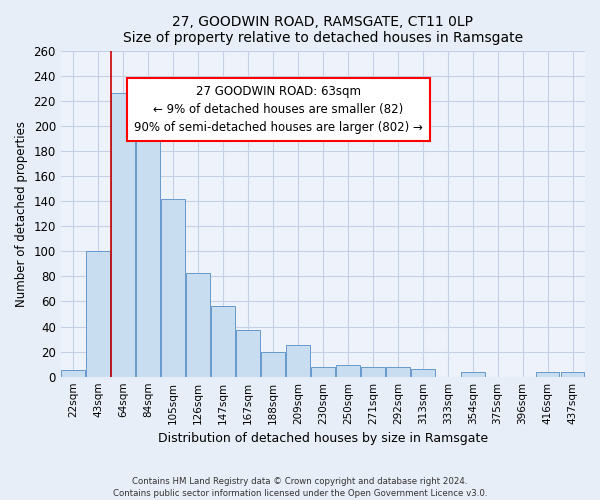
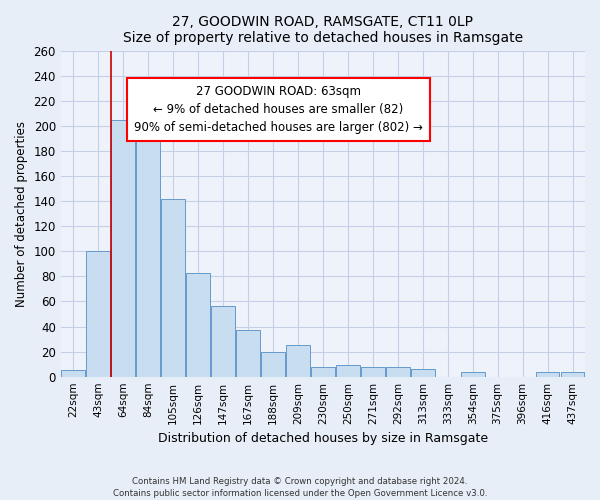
64sqm: 226 -> 205
